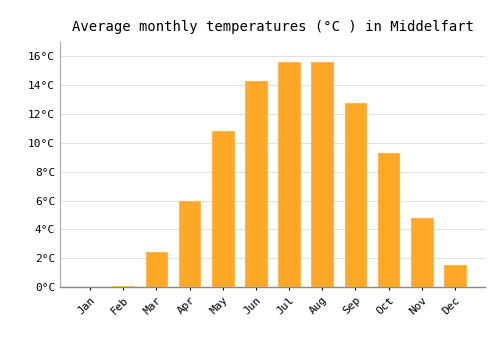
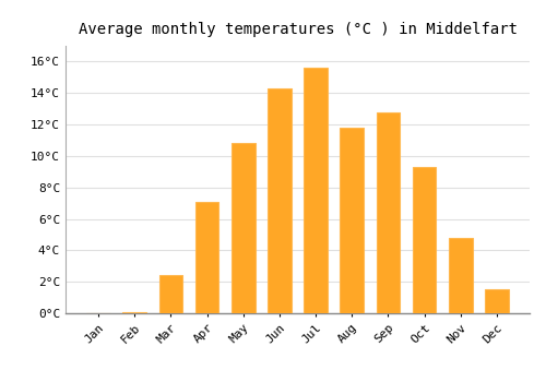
Apr: 6.0°C -> 7.1°C
Aug: 15.6°C -> 11.8°C
